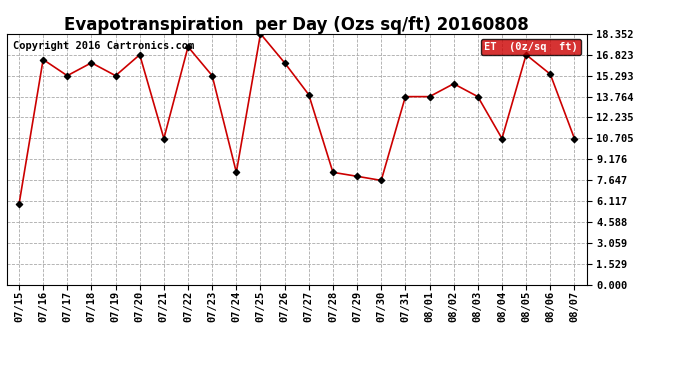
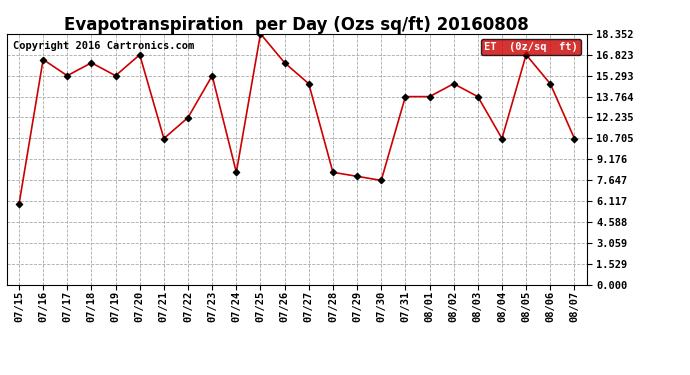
07/22: 17.4 -> 12.2
07/27: 13.9 -> 14.7
08/06: 15.4 -> 14.7
